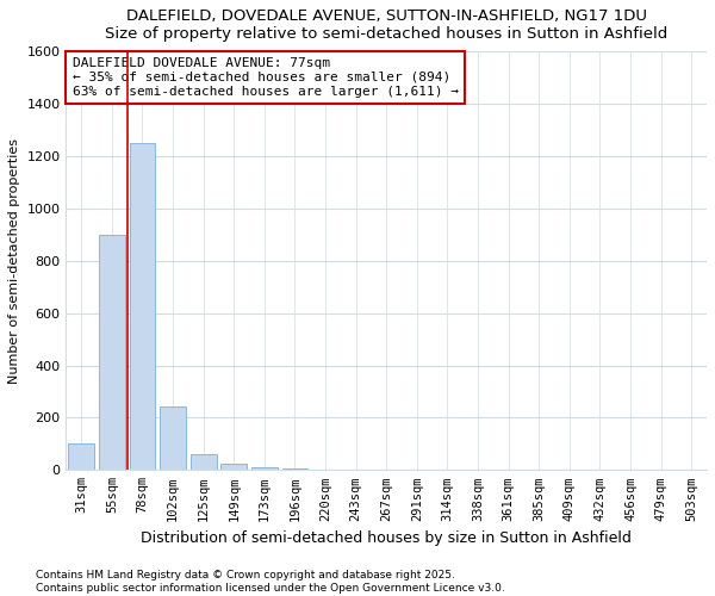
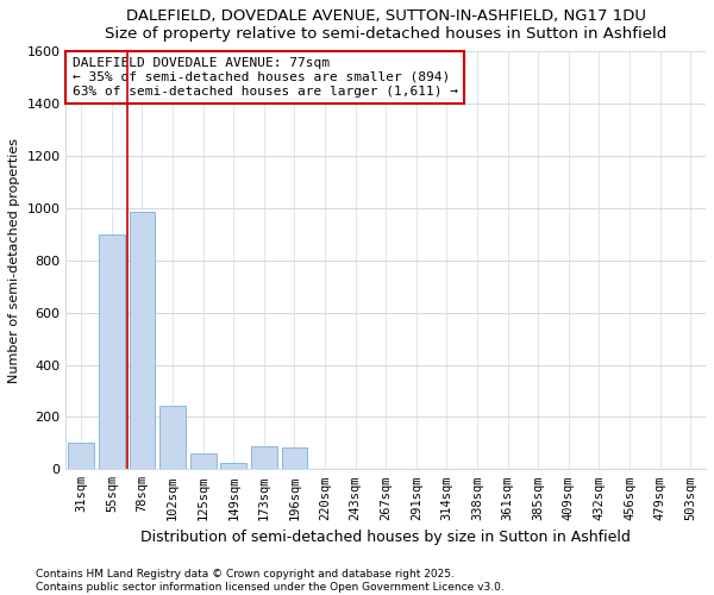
78sqm: 1250 -> 985
173sqm: 10 -> 90
196sqm: 5 -> 85
